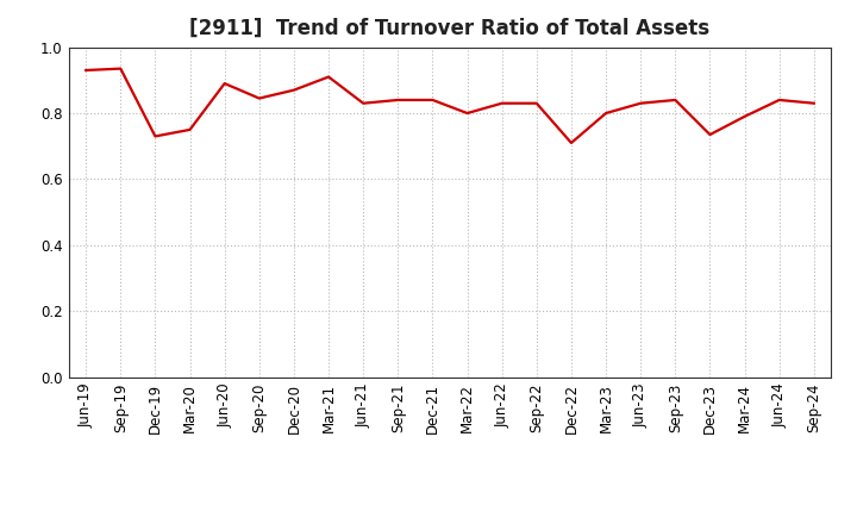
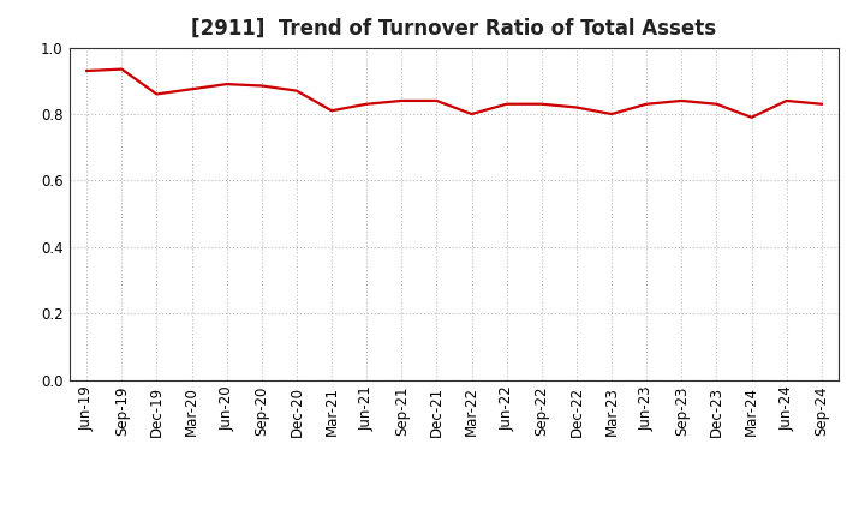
Dec-19: 0.730 -> 0.860
Mar-20: 0.750 -> 0.875
Sep-20: 0.845 -> 0.885
Mar-21: 0.910 -> 0.810
Dec-22: 0.710 -> 0.820
Dec-23: 0.735 -> 0.830
